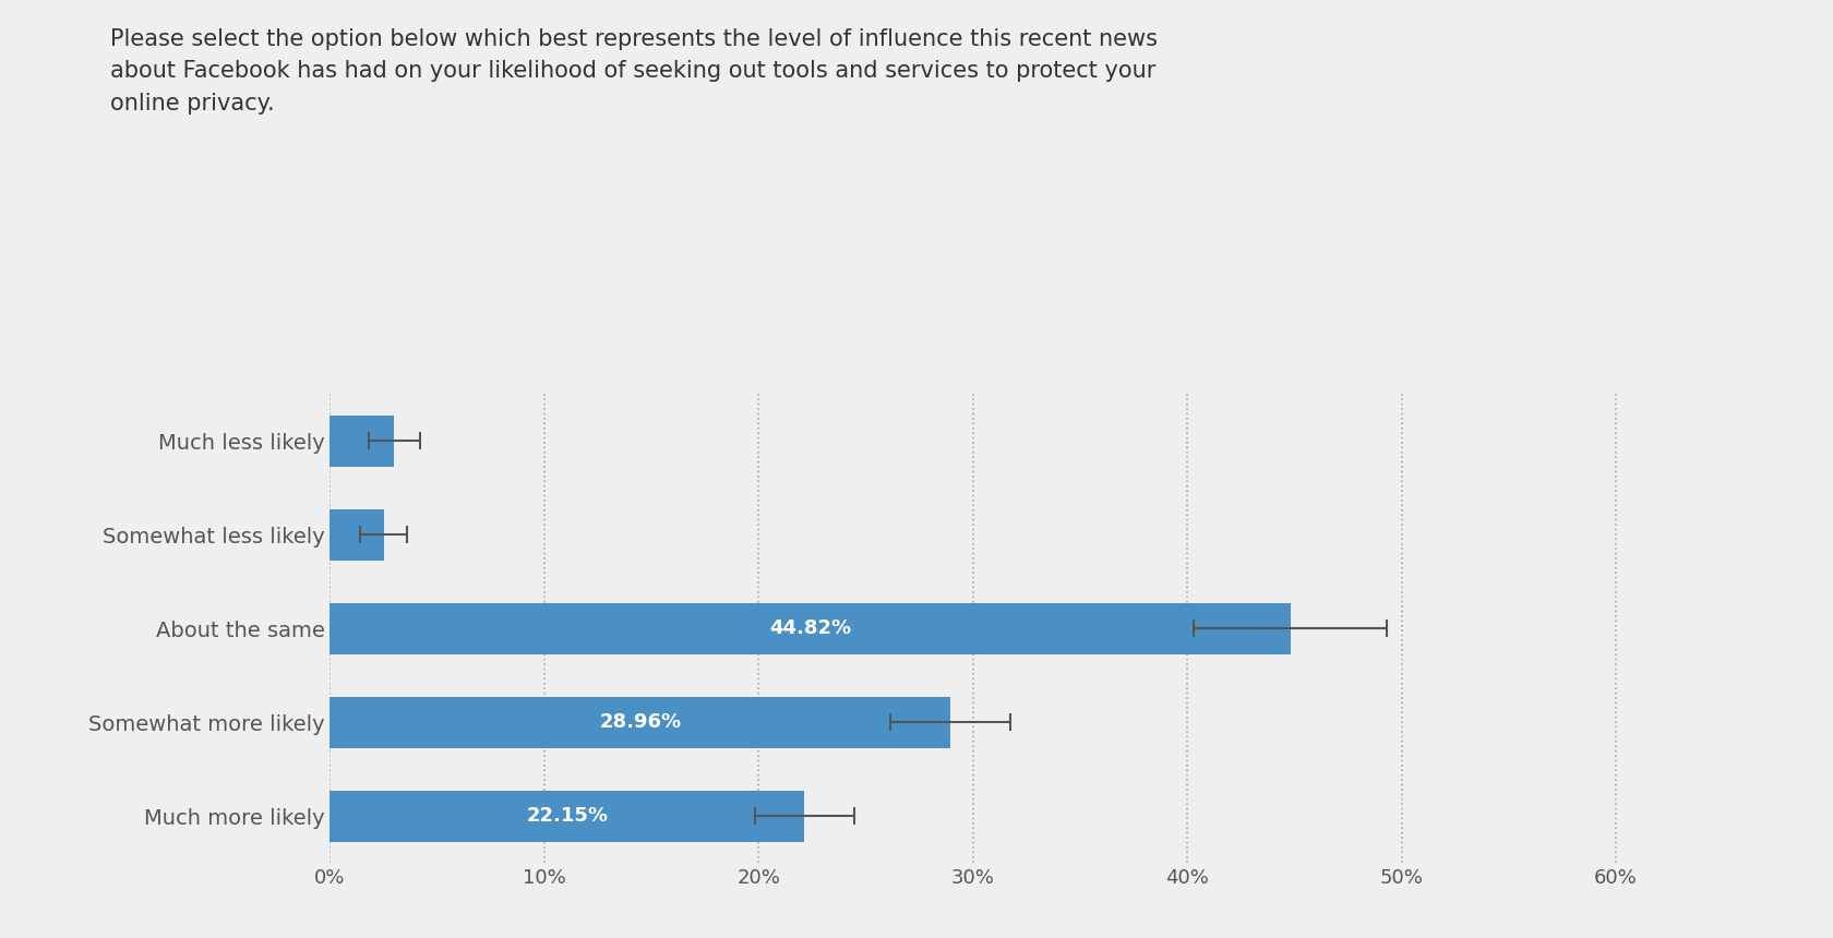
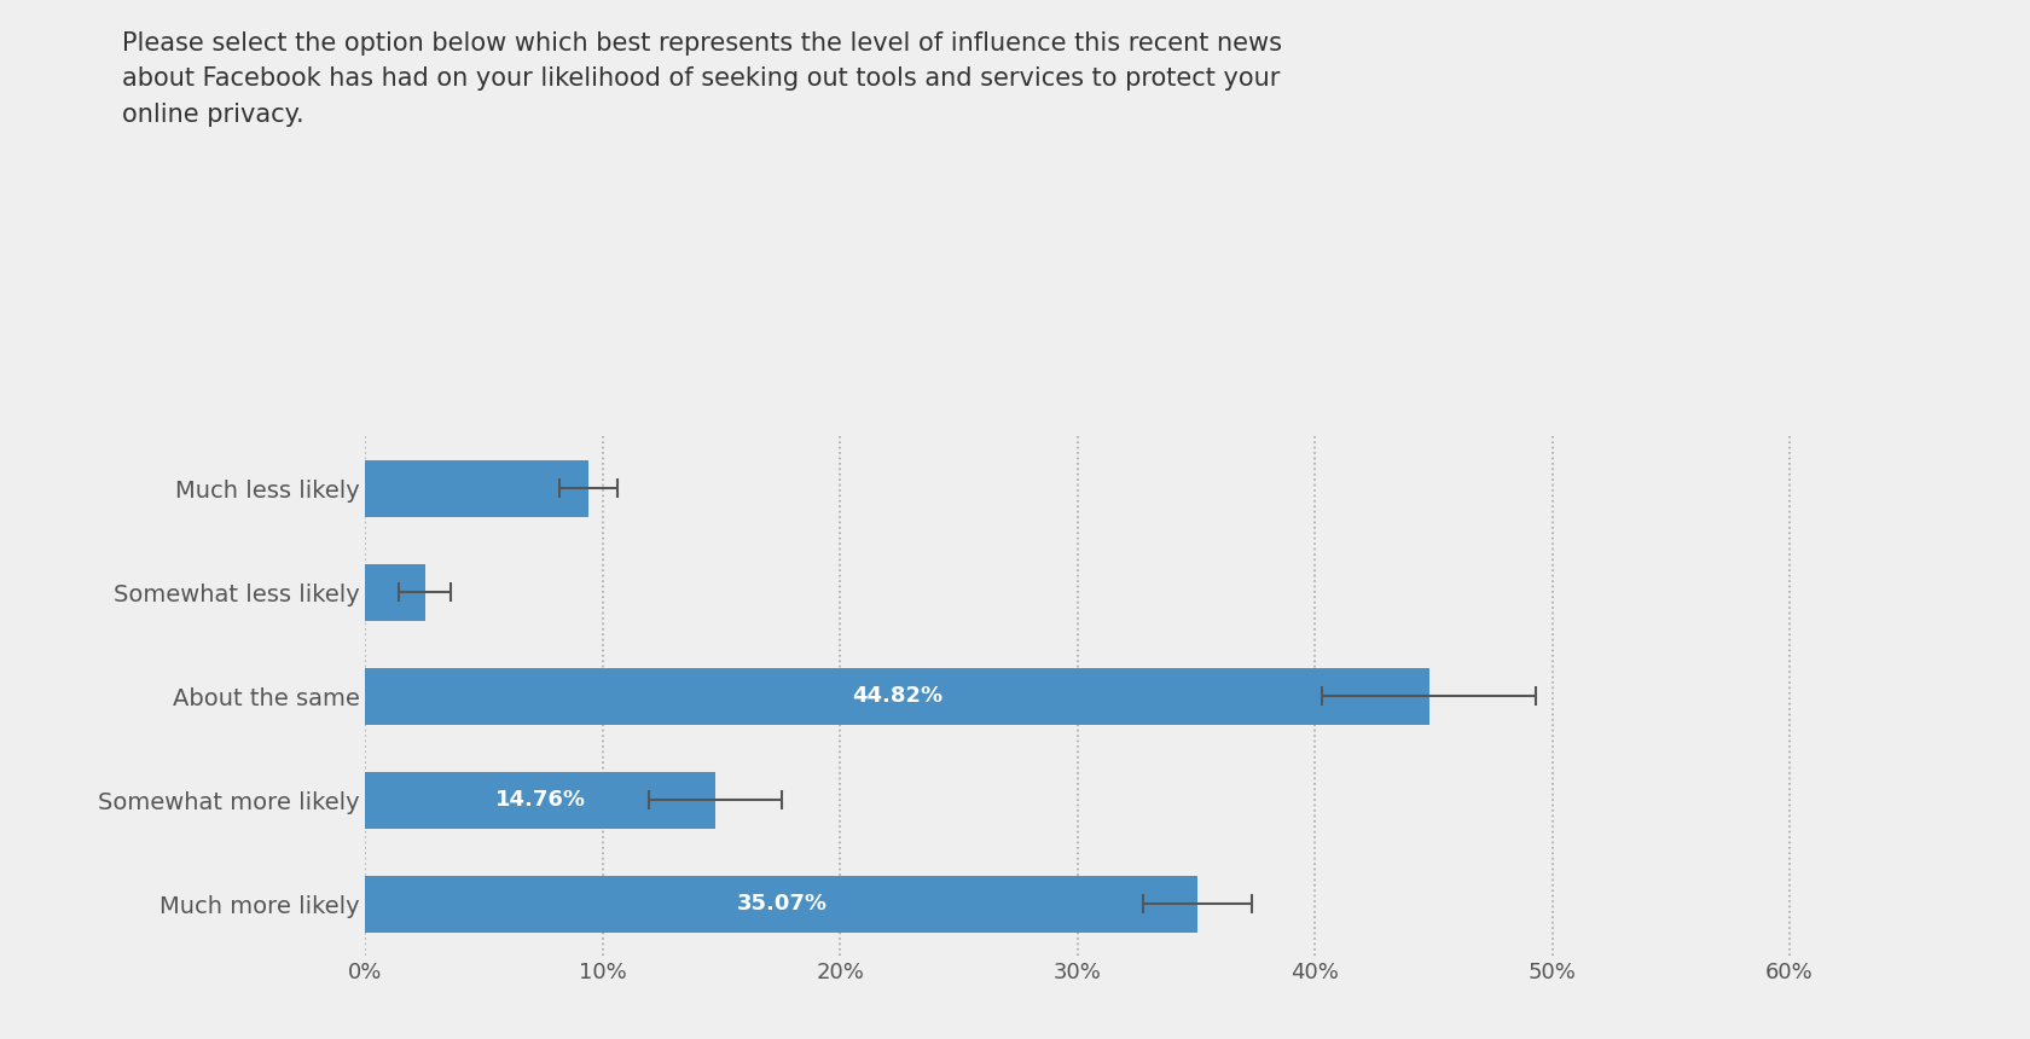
Much less likely: 3.0% -> 9.4%
Somewhat more likely: 28.96% -> 14.76%
Much more likely: 22.15% -> 35.07%
